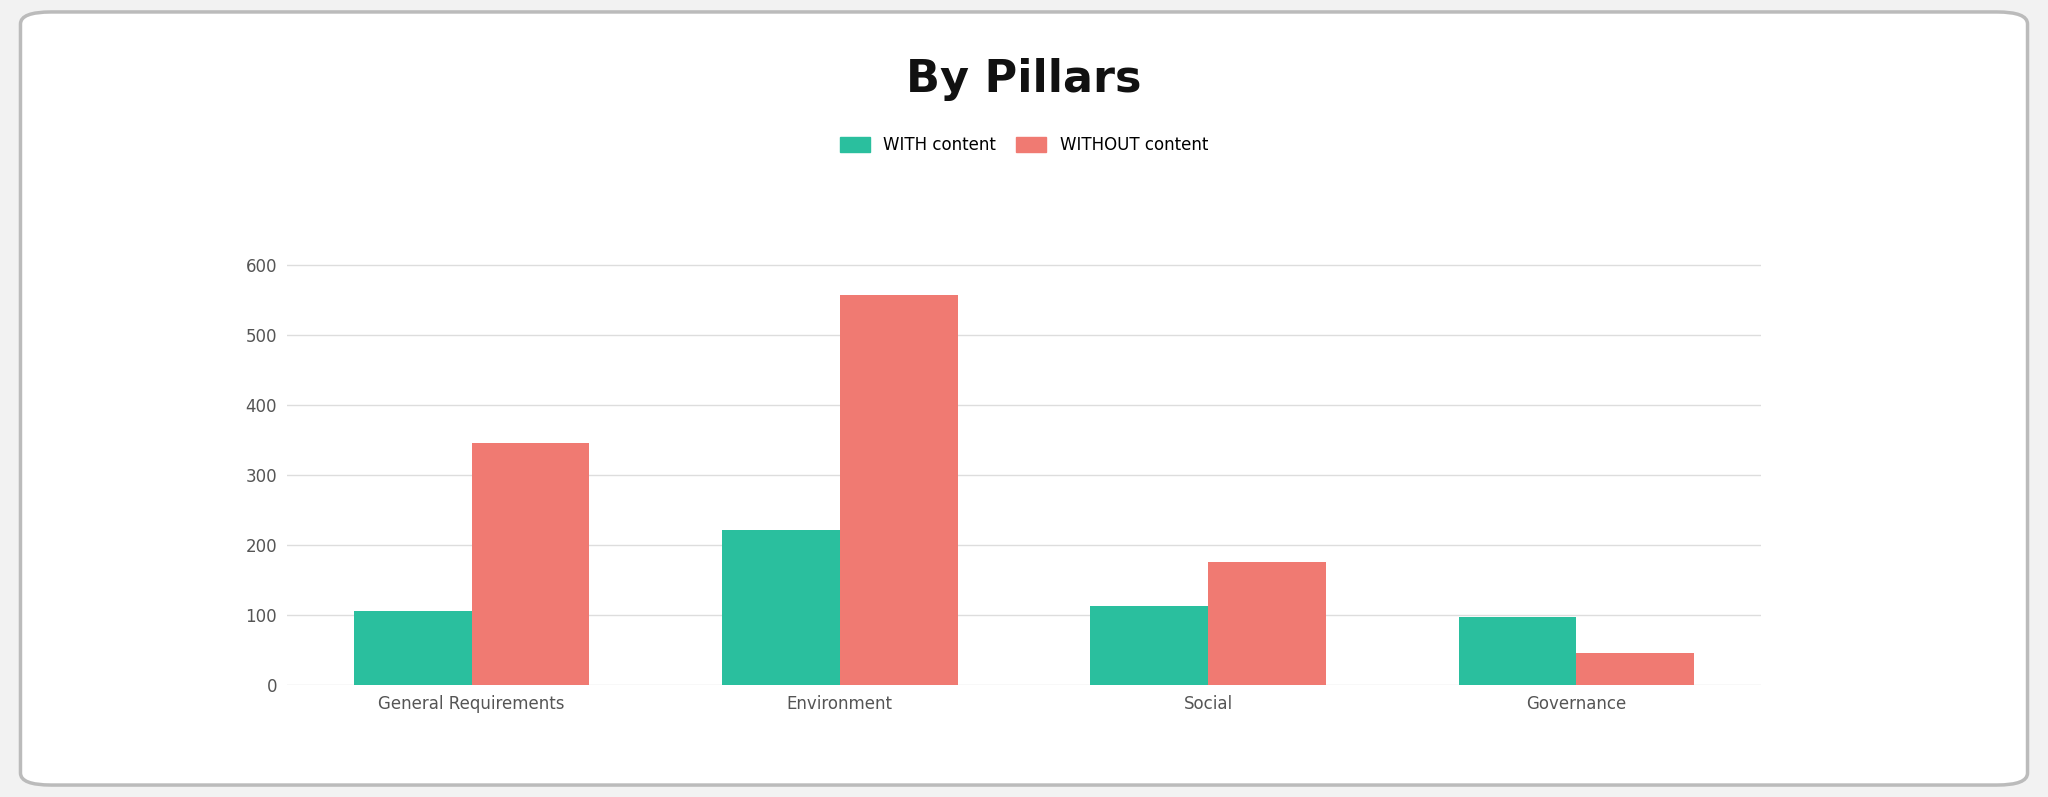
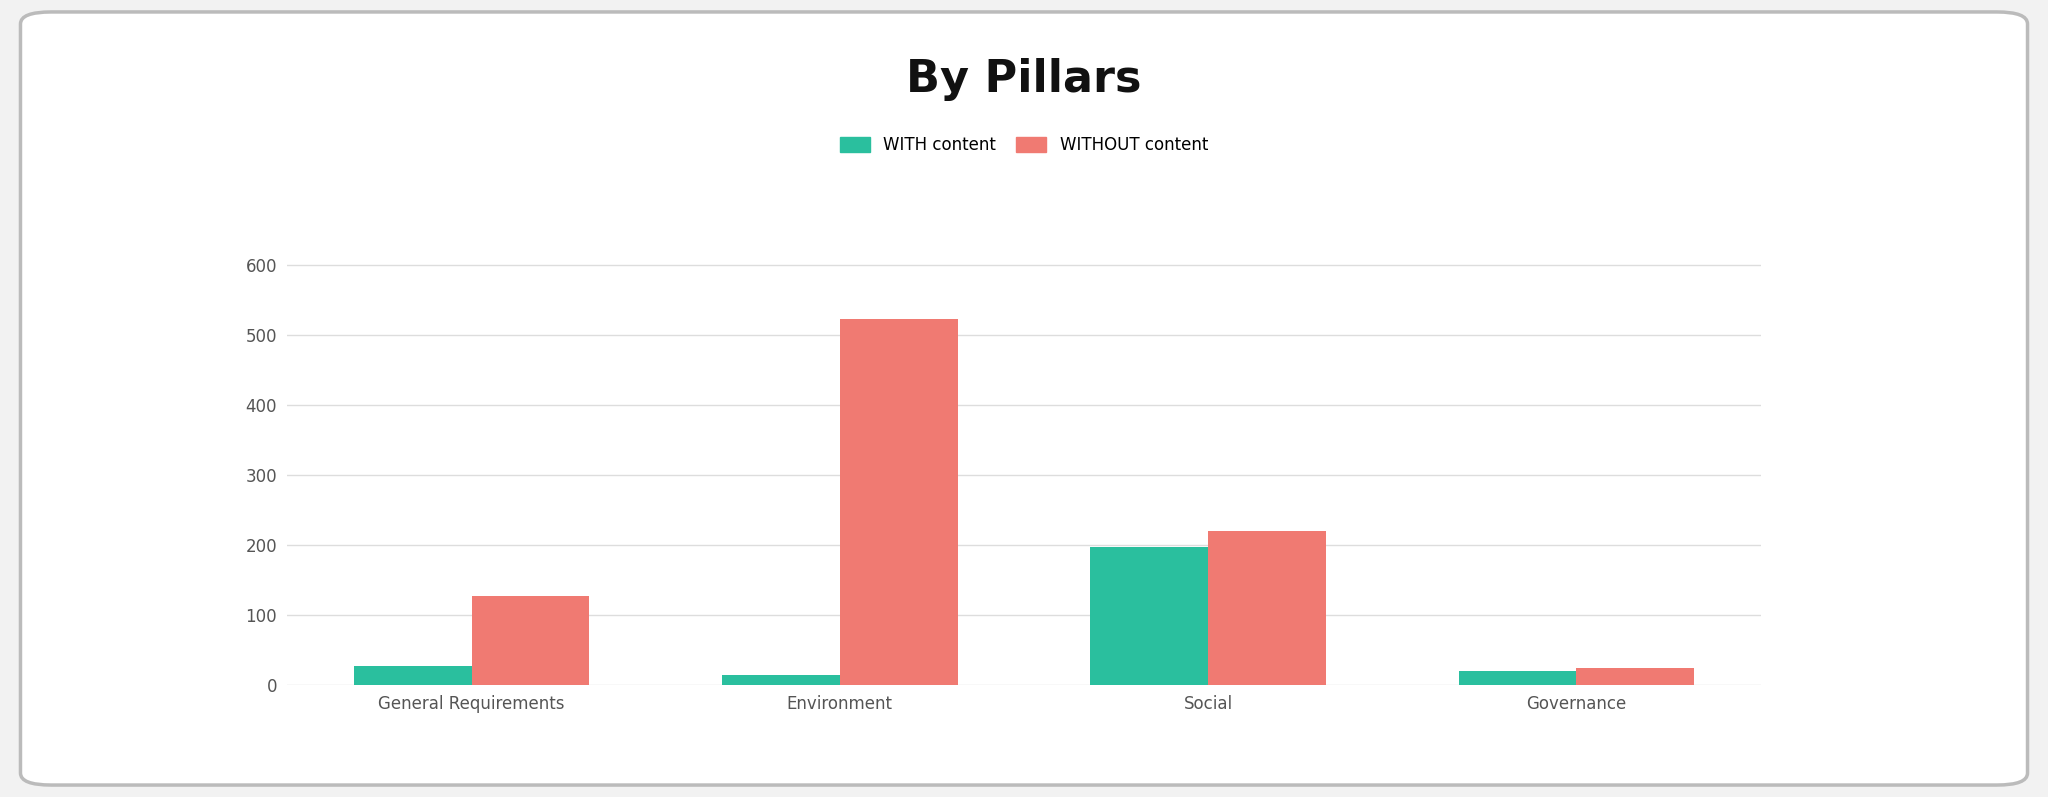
WITH content/General Requirements: 106 -> 28
WITHOUT content/General Requirements: 346 -> 127
WITH content/Environment: 222 -> 15
WITHOUT content/Environment: 558 -> 523
WITH content/Social: 114 -> 197
WITHOUT content/Social: 176 -> 220
WITH content/Governance: 98 -> 20
WITHOUT content/Governance: 46 -> 25
